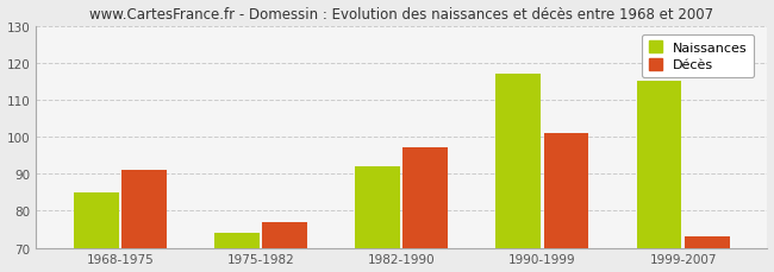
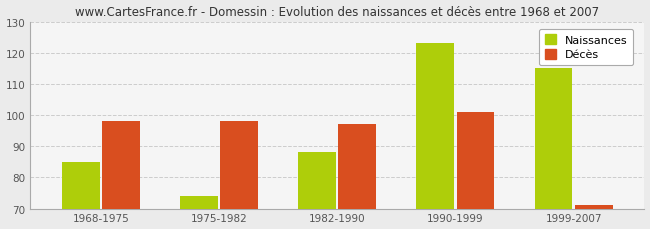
Décès/1968-1975: 91 -> 98
Décès/1975-1982: 77 -> 98
Naissances/1982-1990: 92 -> 88
Naissances/1990-1999: 117 -> 123
Décès/1999-2007: 73 -> 71
